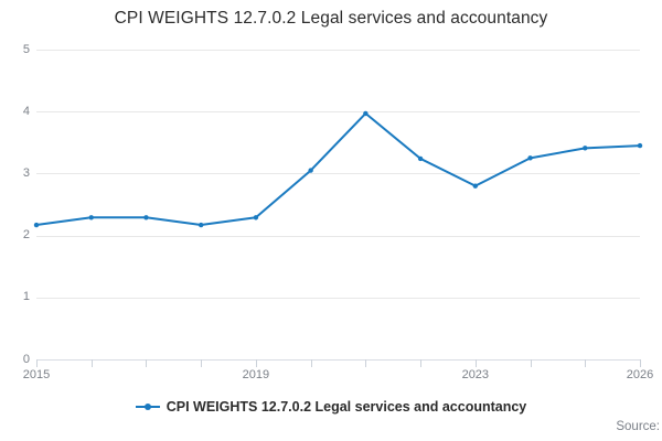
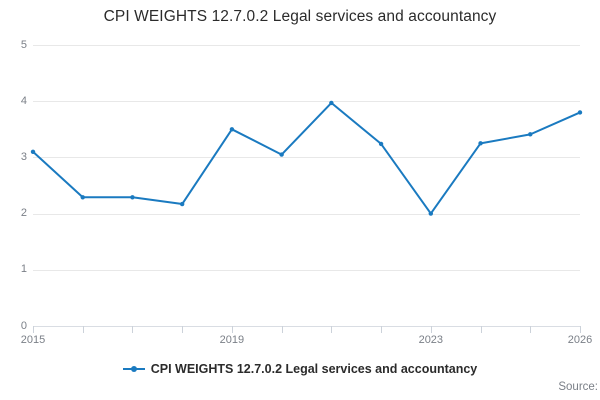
2015: 2.2 -> 3.1
2019: 2.3 -> 3.5
2023: 2.8 -> 2.0
2026: 3.5 -> 3.8
